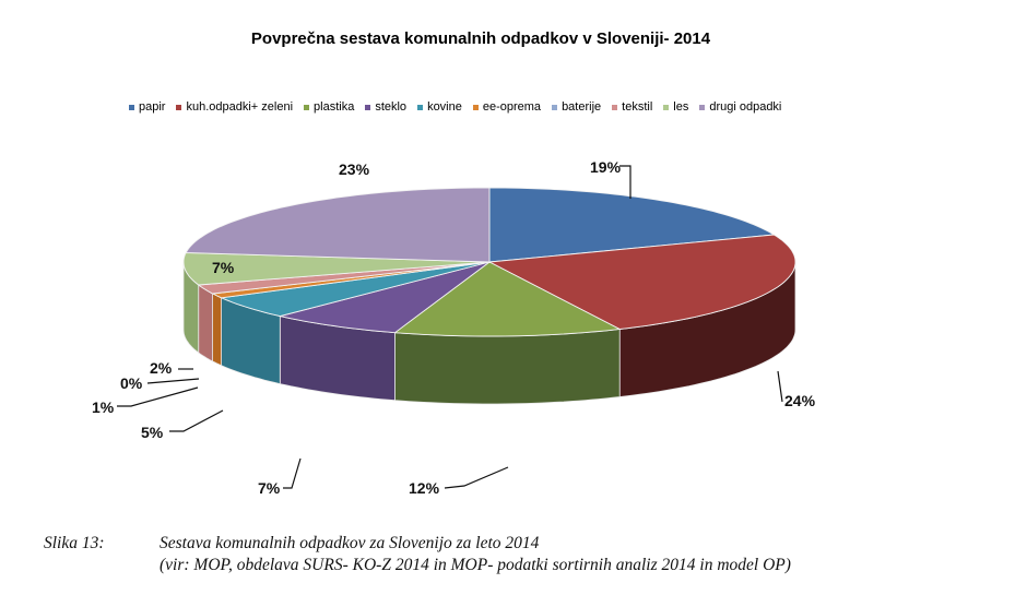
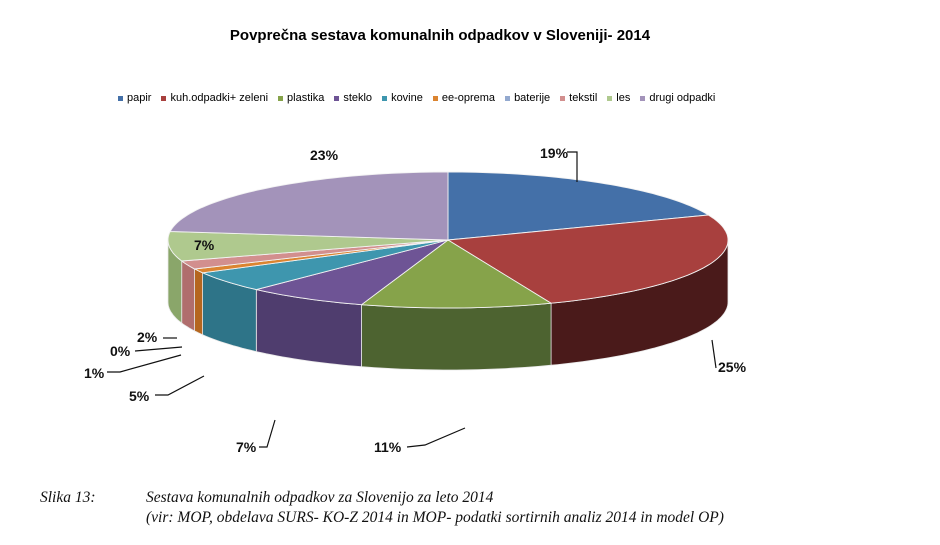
kuh.odpadki+ zeleni: 24% -> 25%
plastika: 12% -> 11%
